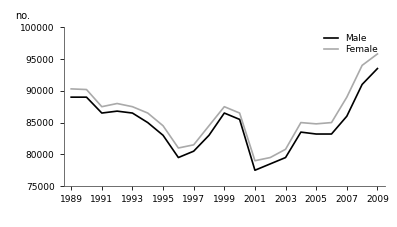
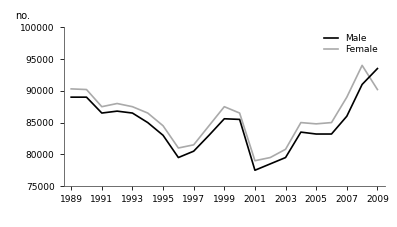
Male/1999: 86500 -> 85600
Female/2009: 95800 -> 90200
